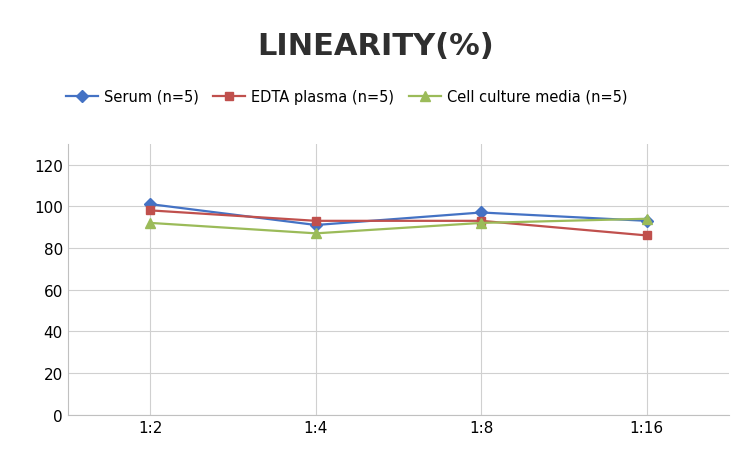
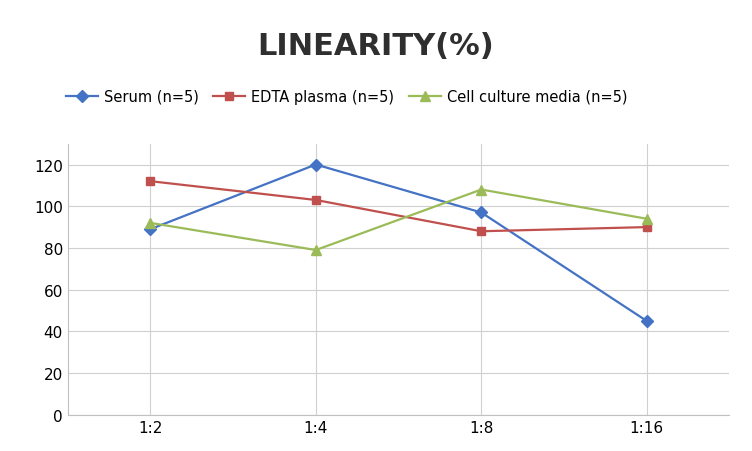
Serum (n=5)/1:2: 101 -> 89
EDTA plasma (n=5)/1:2: 98 -> 112
Serum (n=5)/1:4: 91 -> 120
EDTA plasma (n=5)/1:4: 93 -> 103
Cell culture media (n=5)/1:4: 87 -> 79
EDTA plasma (n=5)/1:8: 93 -> 88
Cell culture media (n=5)/1:8: 92 -> 108
Serum (n=5)/1:16: 93 -> 45
EDTA plasma (n=5)/1:16: 86 -> 90
